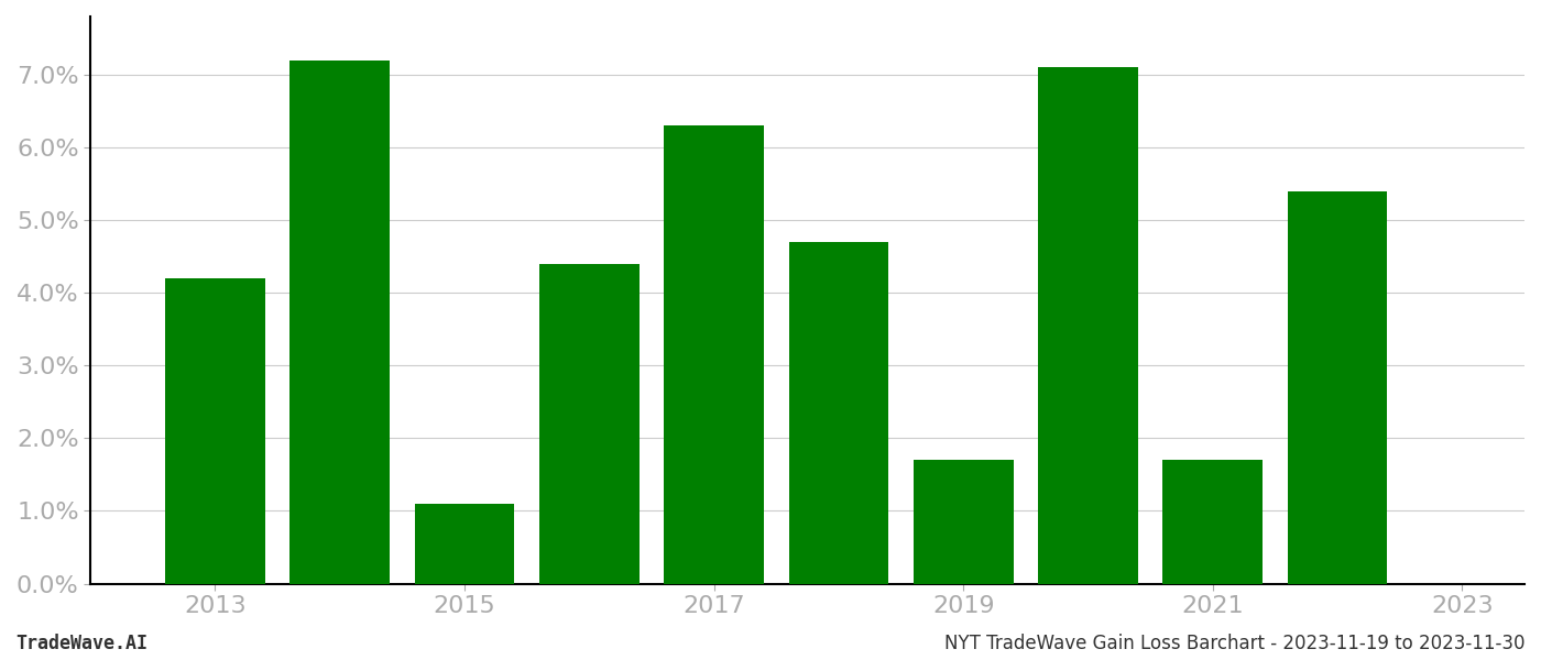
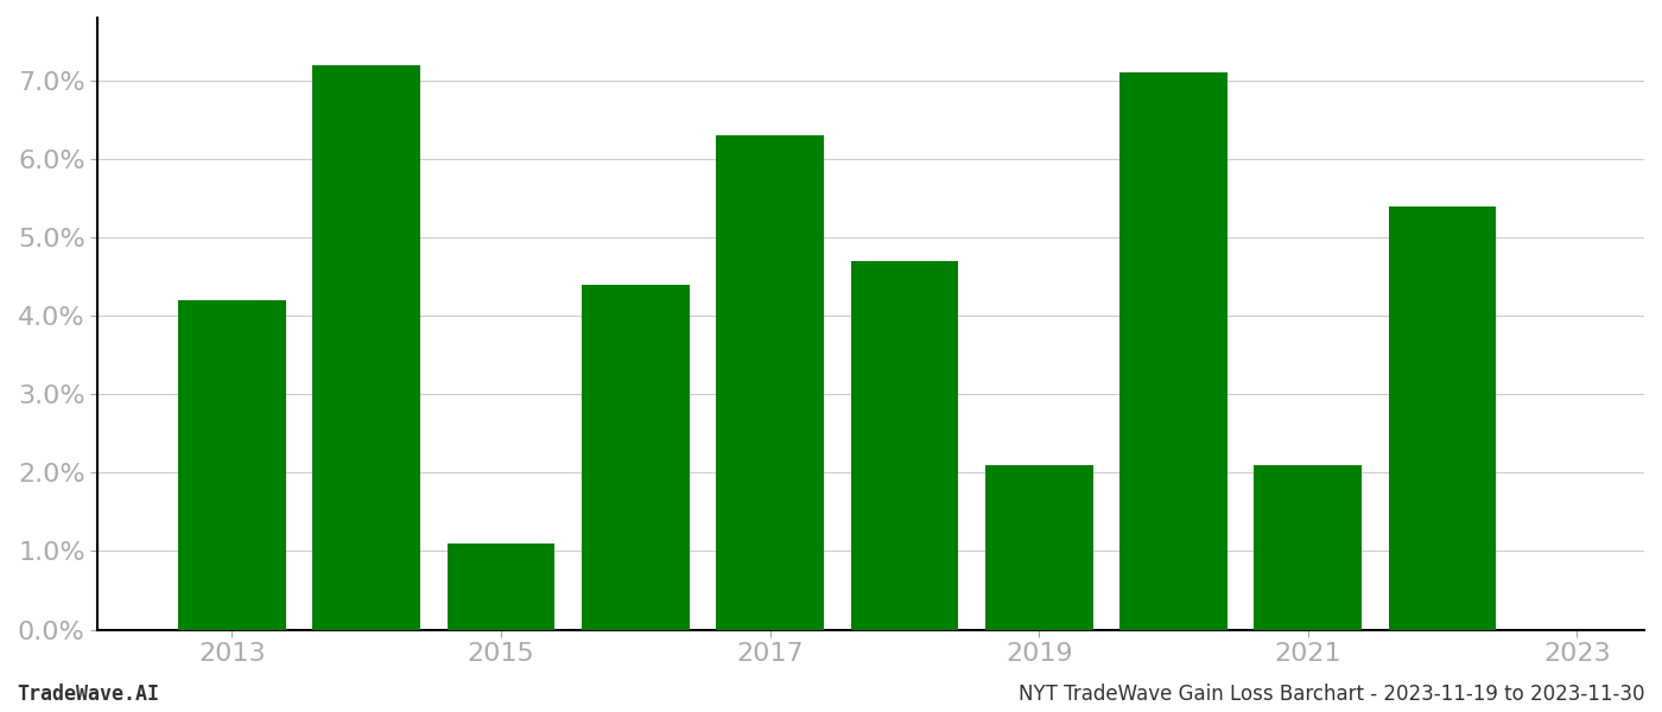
2019: 1.7% -> 2.1%
2021: 1.7% -> 2.1%
